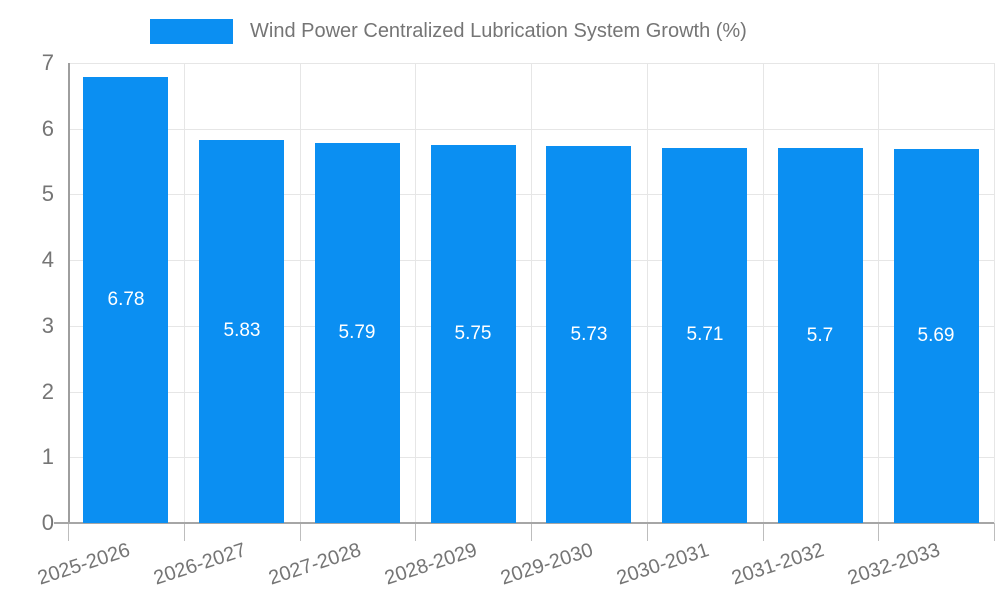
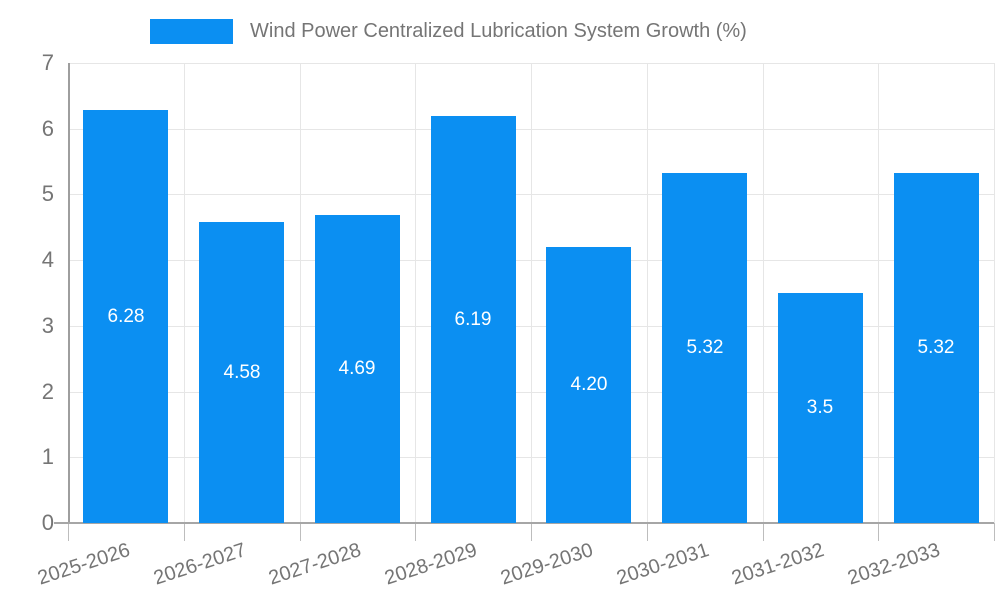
2025-2026: 6.78 -> 6.28
2026-2027: 5.83 -> 4.58
2027-2028: 5.79 -> 4.69
2028-2029: 5.75 -> 6.19
2029-2030: 5.73 -> 4.20
2030-2031: 5.71 -> 5.32
2031-2032: 5.7 -> 3.5
2032-2033: 5.69 -> 5.32
